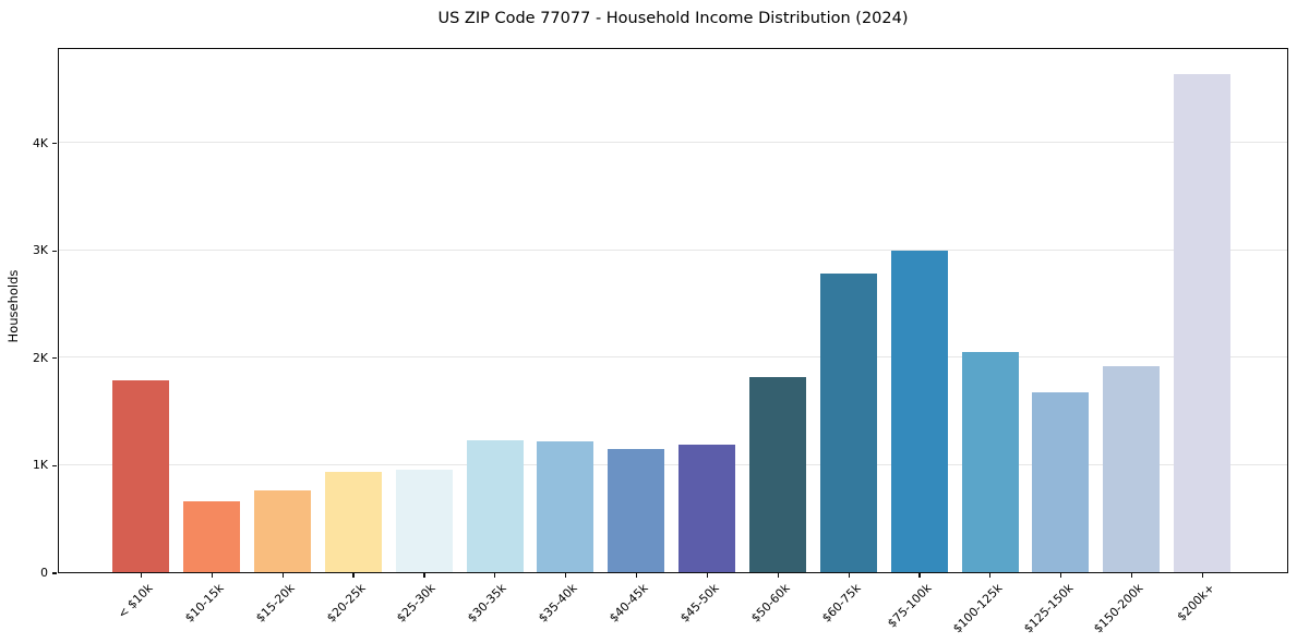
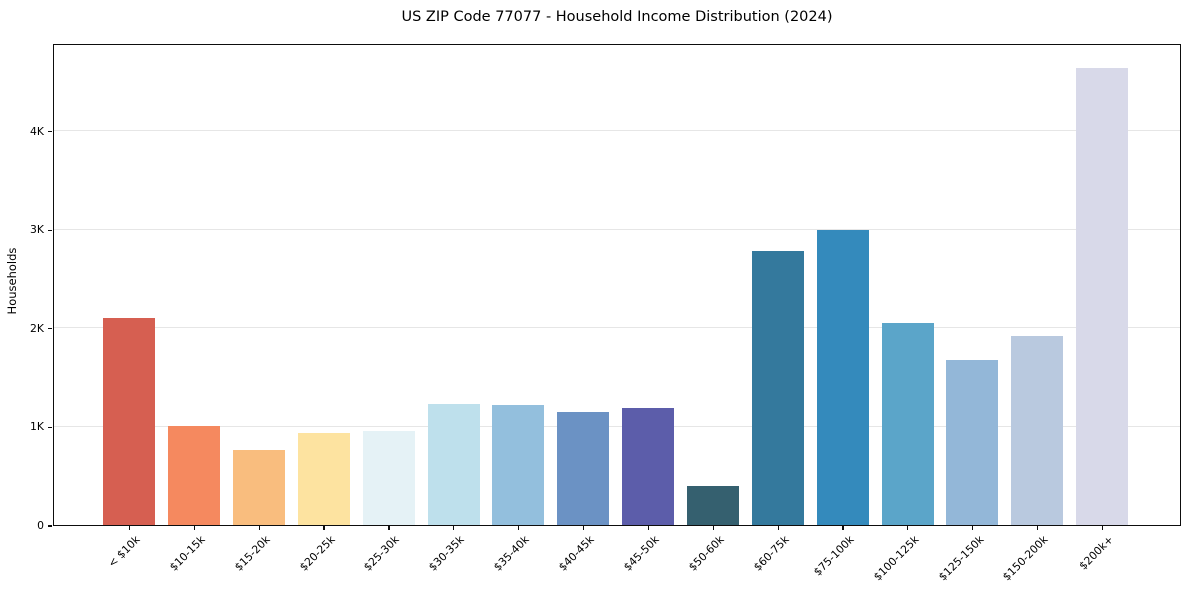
< $10k: 1.8K -> 2.1K
$10-15k: 0.7K -> 1.0K
$50-60k: 1.8K -> 0.4K
